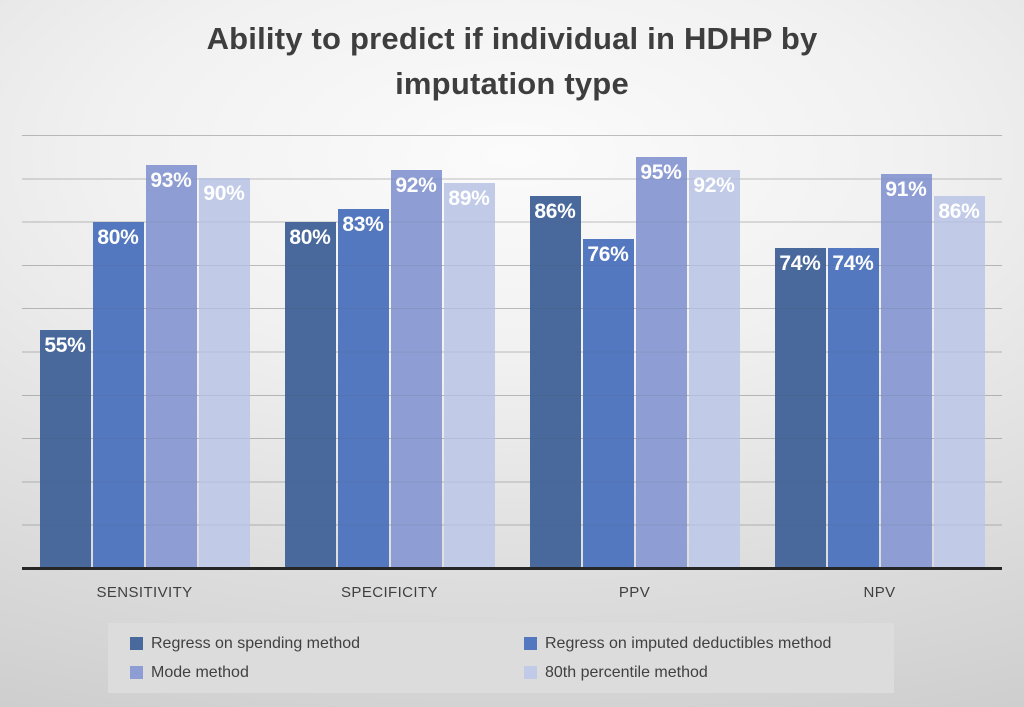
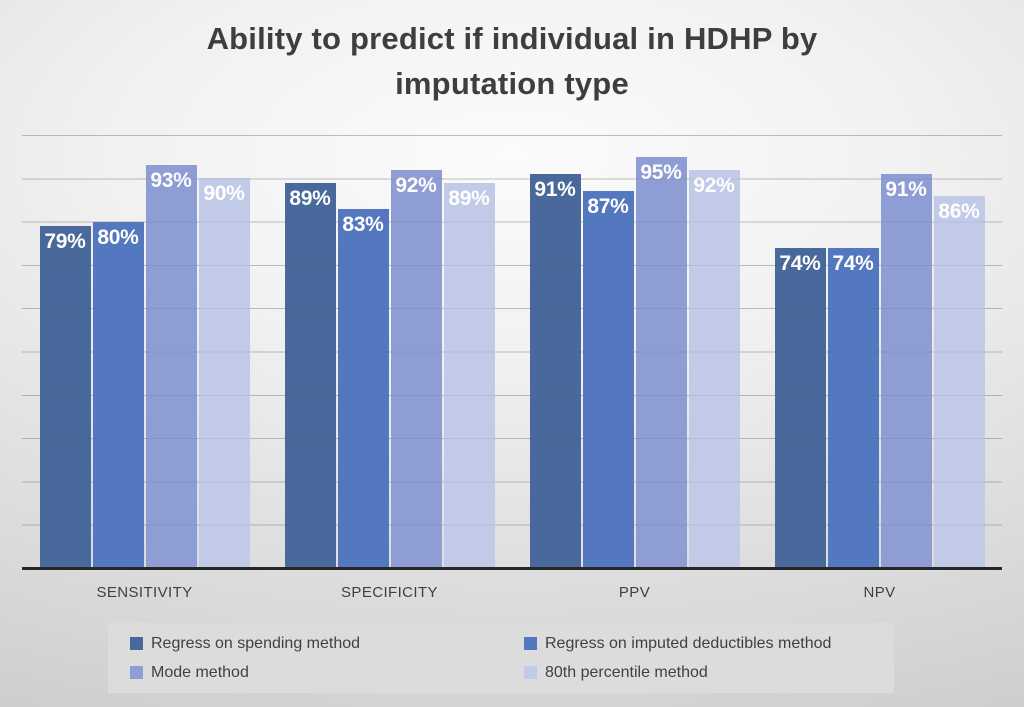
Regress on spending method/SENSITIVITY: 55% -> 79%
Regress on spending method/SPECIFICITY: 80% -> 89%
Regress on spending method/PPV: 86% -> 91%
Regress on imputed deductibles method/PPV: 76% -> 87%
